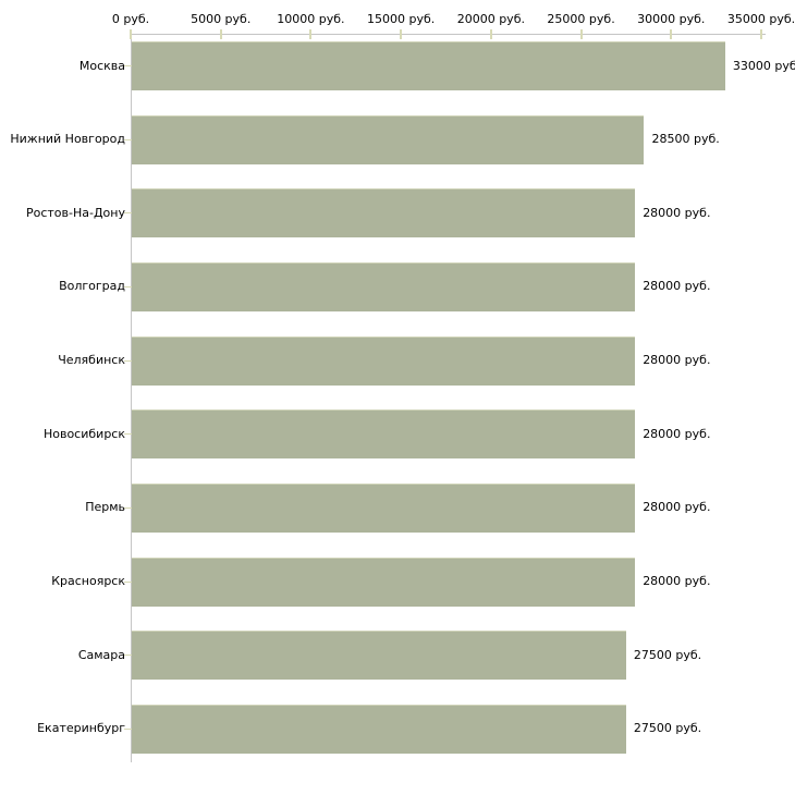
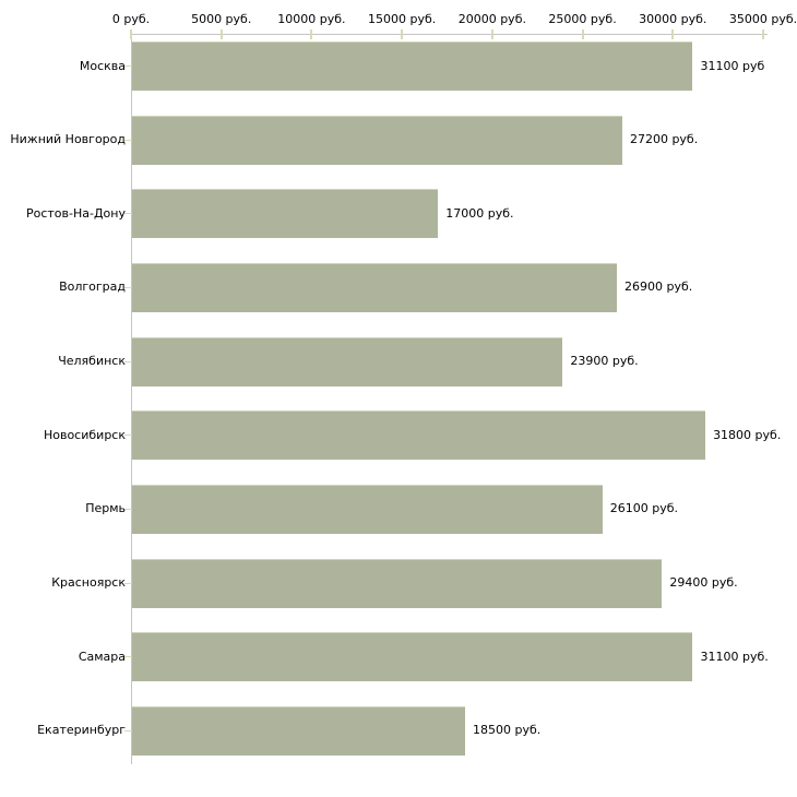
Москва: 33000 -> 31100
Нижний Новгород: 28500 -> 27200
Ростов-На-Дону: 28000 -> 17000
Волгоград: 28000 -> 26900
Челябинск: 28000 -> 23900
Новосибирск: 28000 -> 31800
Пермь: 28000 -> 26100
Красноярск: 28000 -> 29400
Самара: 27500 -> 31100
Екатеринбург: 27500 -> 18500
